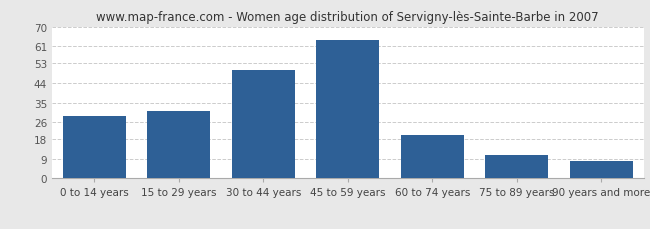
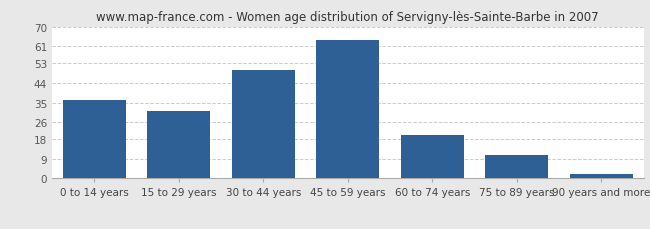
0 to 14 years: 29 -> 36
90 years and more: 8 -> 2
